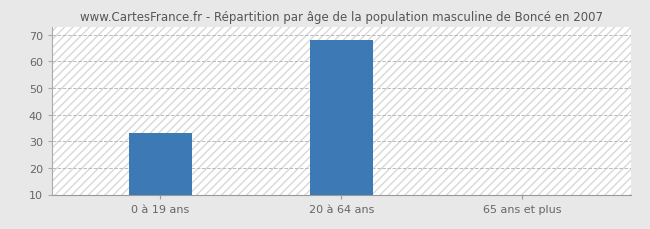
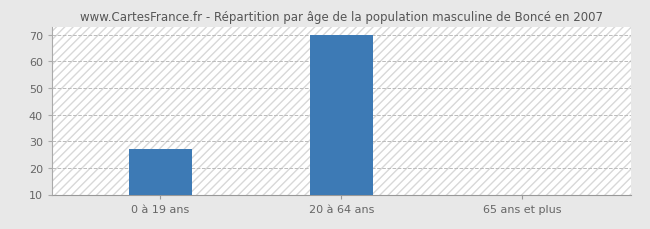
0 à 19 ans: 33 -> 27
20 à 64 ans: 68 -> 70
